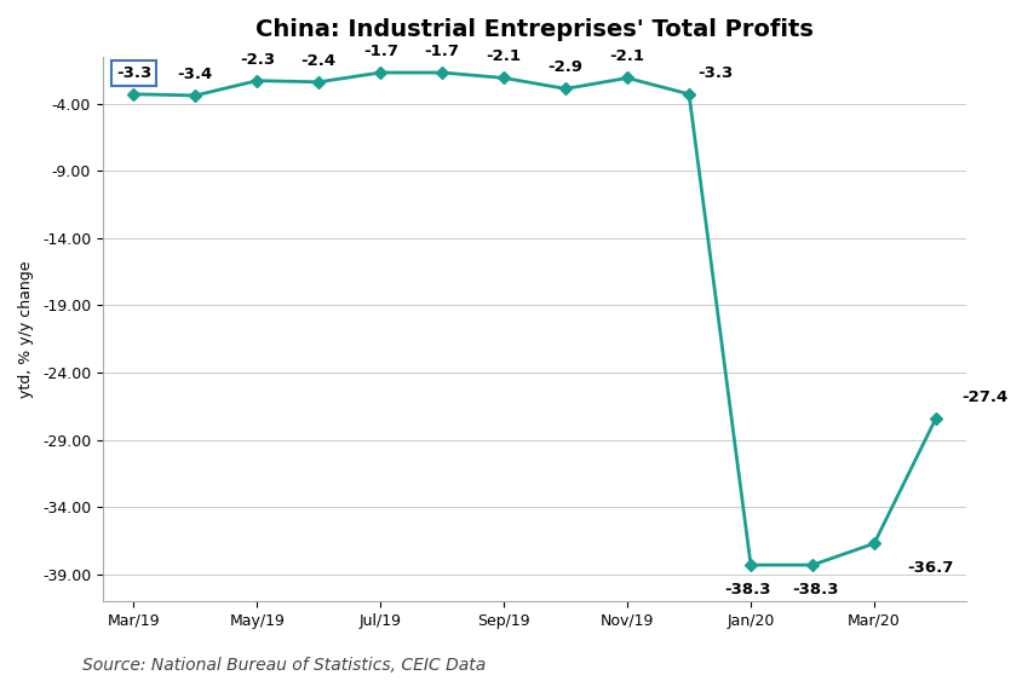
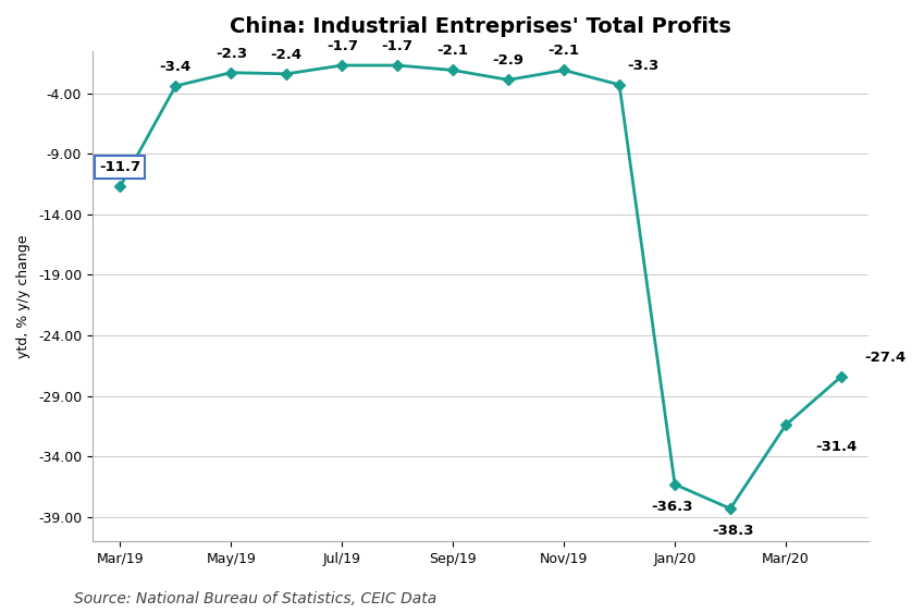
Mar/19: -3.3 -> -11.7
Jan/20: -38.3 -> -36.3
Mar/20: -36.7 -> -31.4
